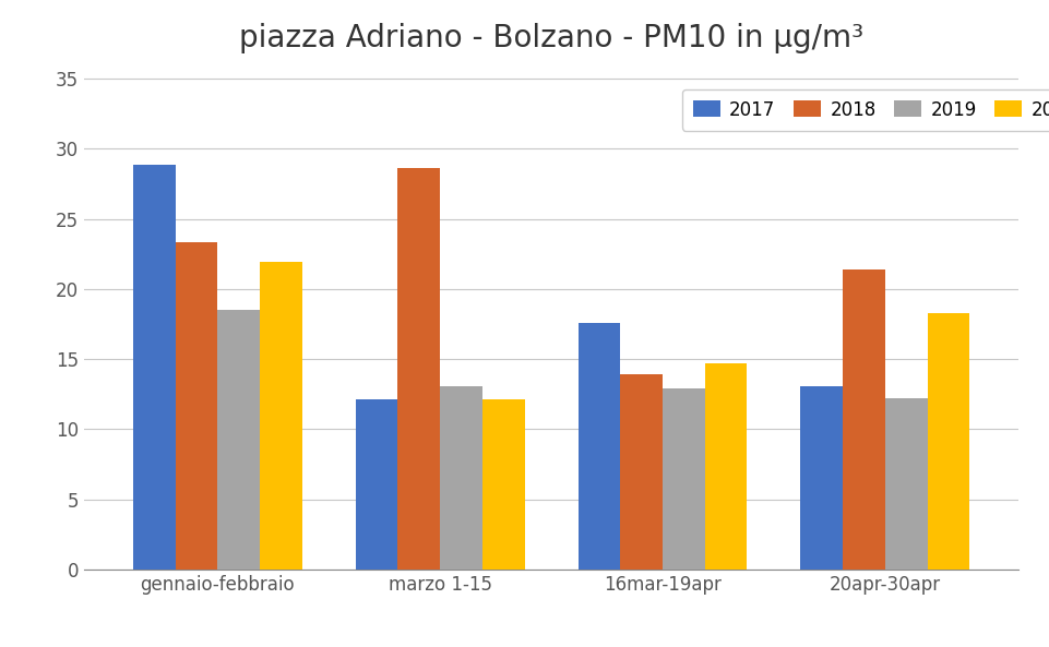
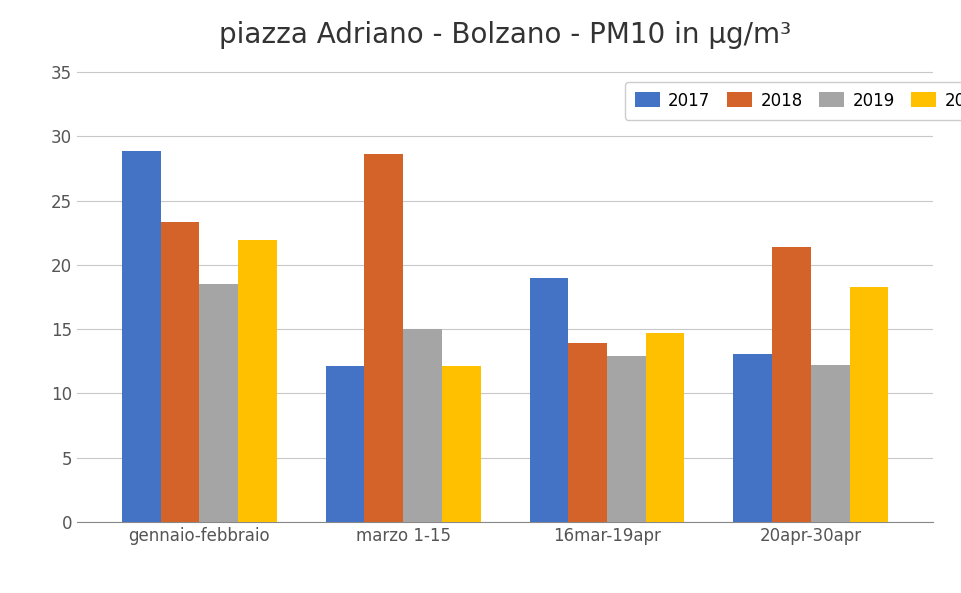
2019/marzo 1-15: 13.1 -> 15.0
2017/16mar-19apr: 17.6 -> 19.0
